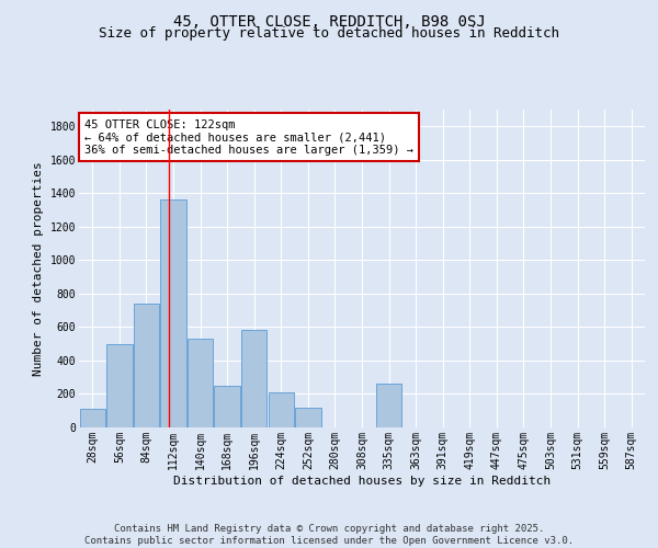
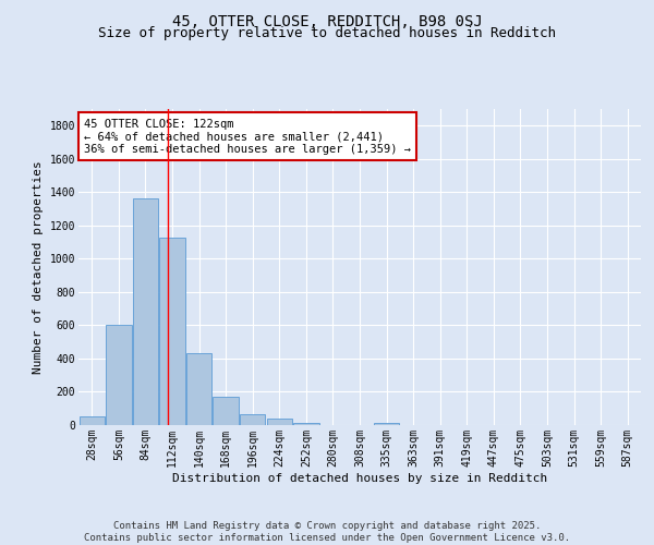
28sqm: 110 -> 50
56sqm: 500 -> 600
84sqm: 740 -> 1360
112sqm: 1360 -> 1120
140sqm: 530 -> 430
168sqm: 250 -> 170
196sqm: 580 -> 60
224sqm: 210 -> 40
252sqm: 120 -> 10
335sqm: 260 -> 20
